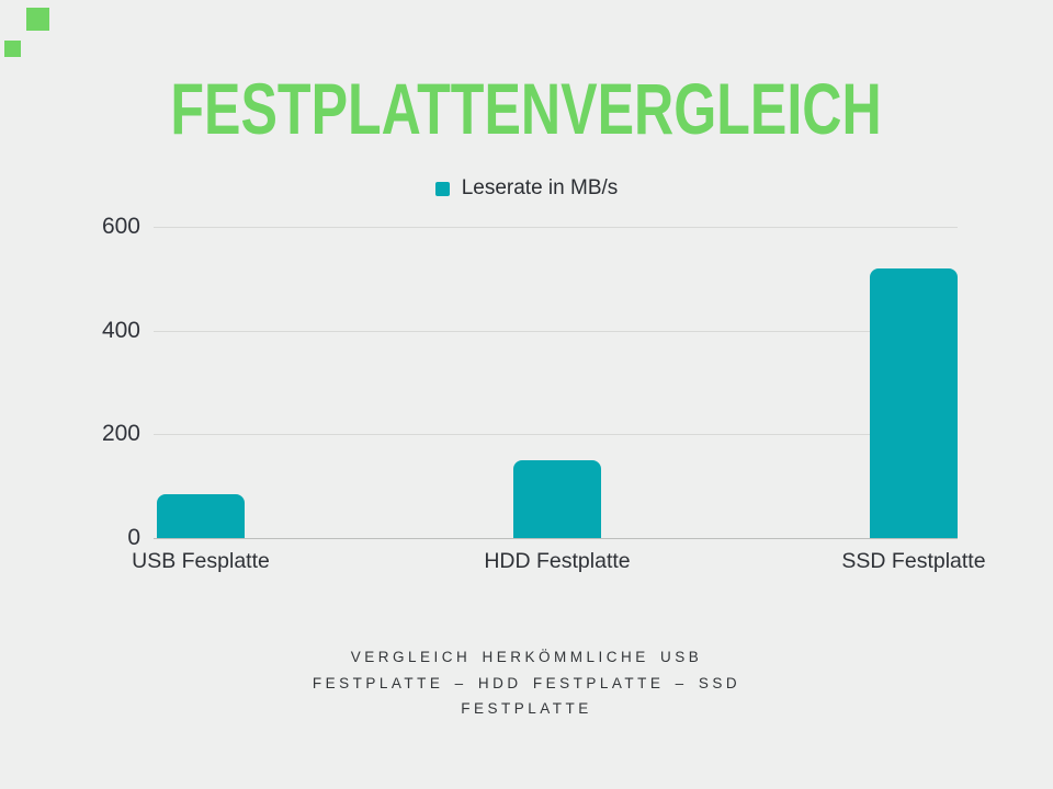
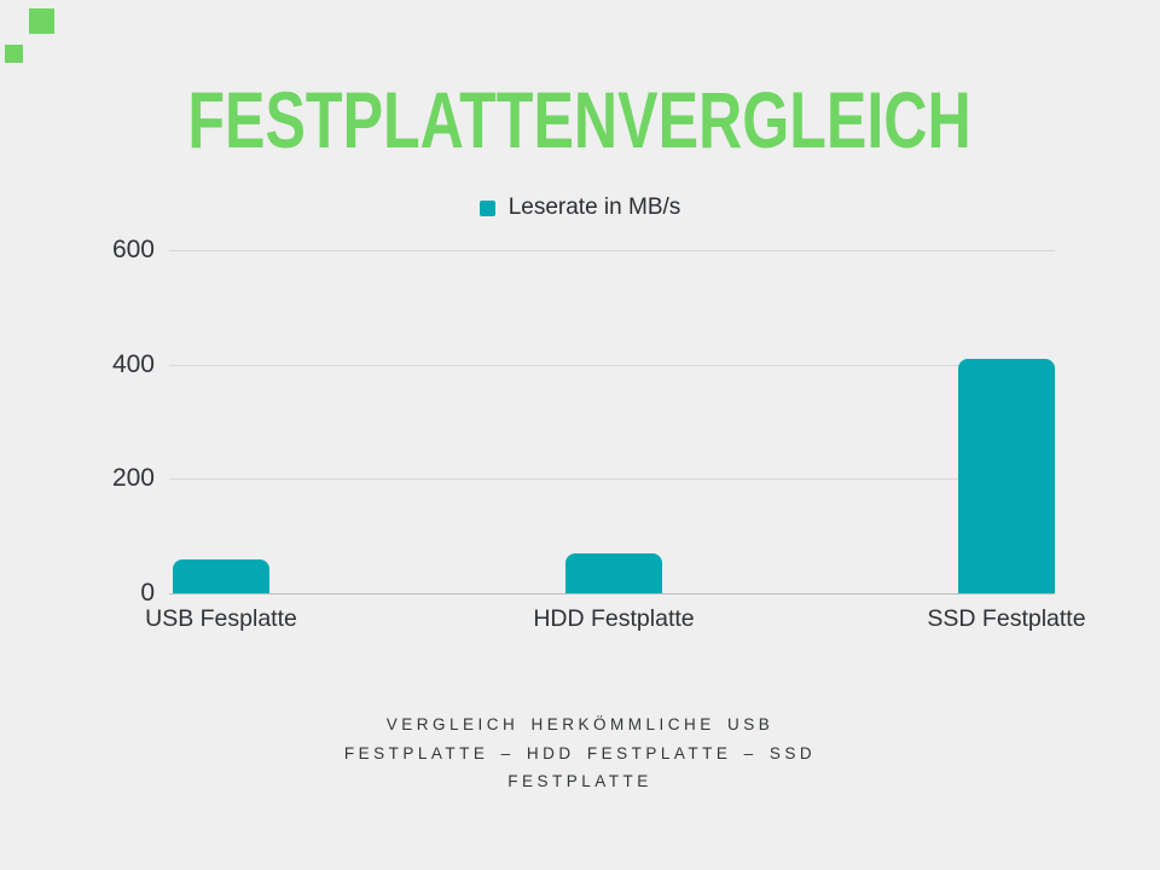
USB Fesplatte: 80 -> 60
HDD Festplatte: 150 -> 70
SSD Festplatte: 520 -> 410
